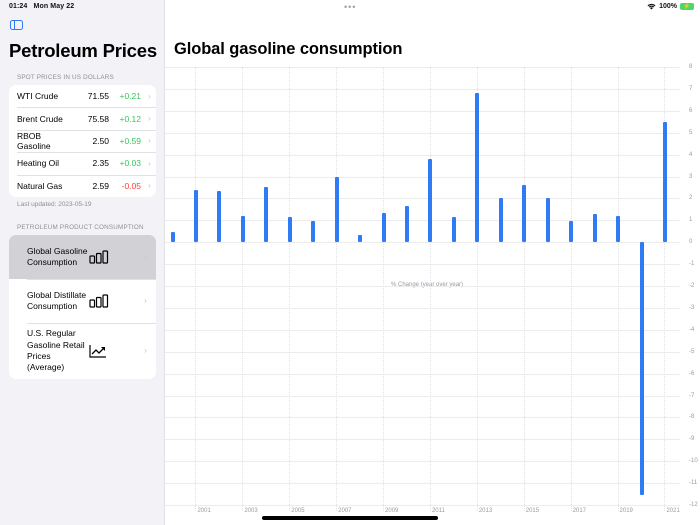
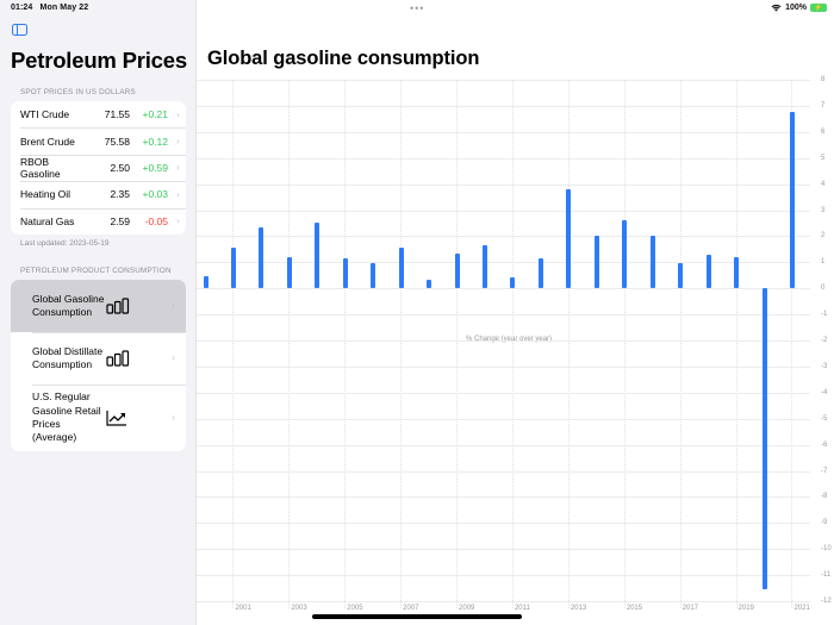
2001: 2.4 -> 1.6
2007: 3.0 -> 1.6
2011: 3.8 -> 0.4
2013: 6.8 -> 3.8
2021: 5.5 -> 6.8
